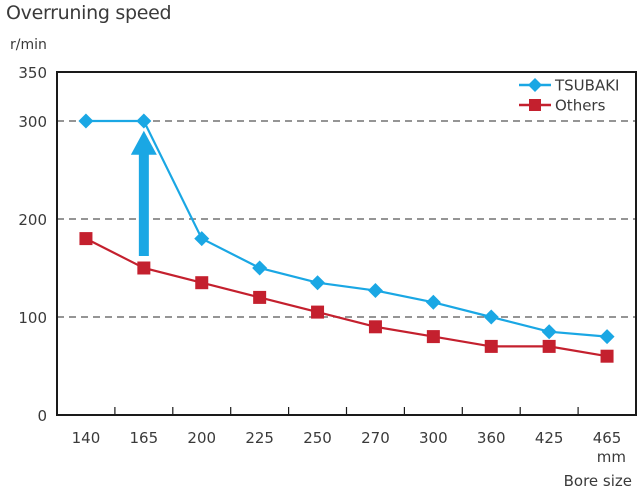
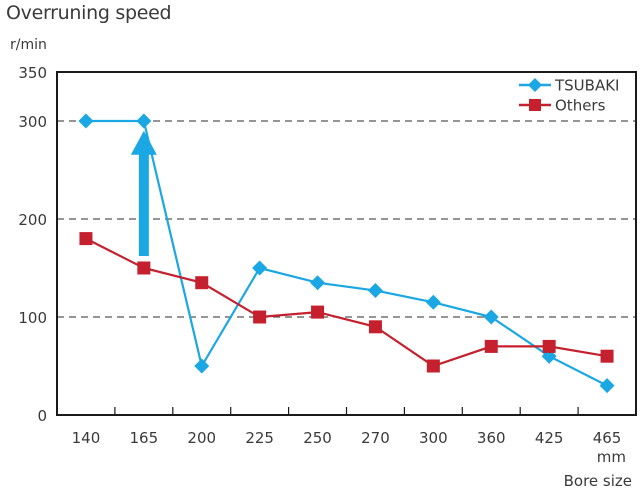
TSUBAKI/200: 180 -> 50
Others/225: 120 -> 100
Others/300: 80 -> 50
TSUBAKI/425: 80 -> 60
TSUBAKI/465: 80 -> 30
